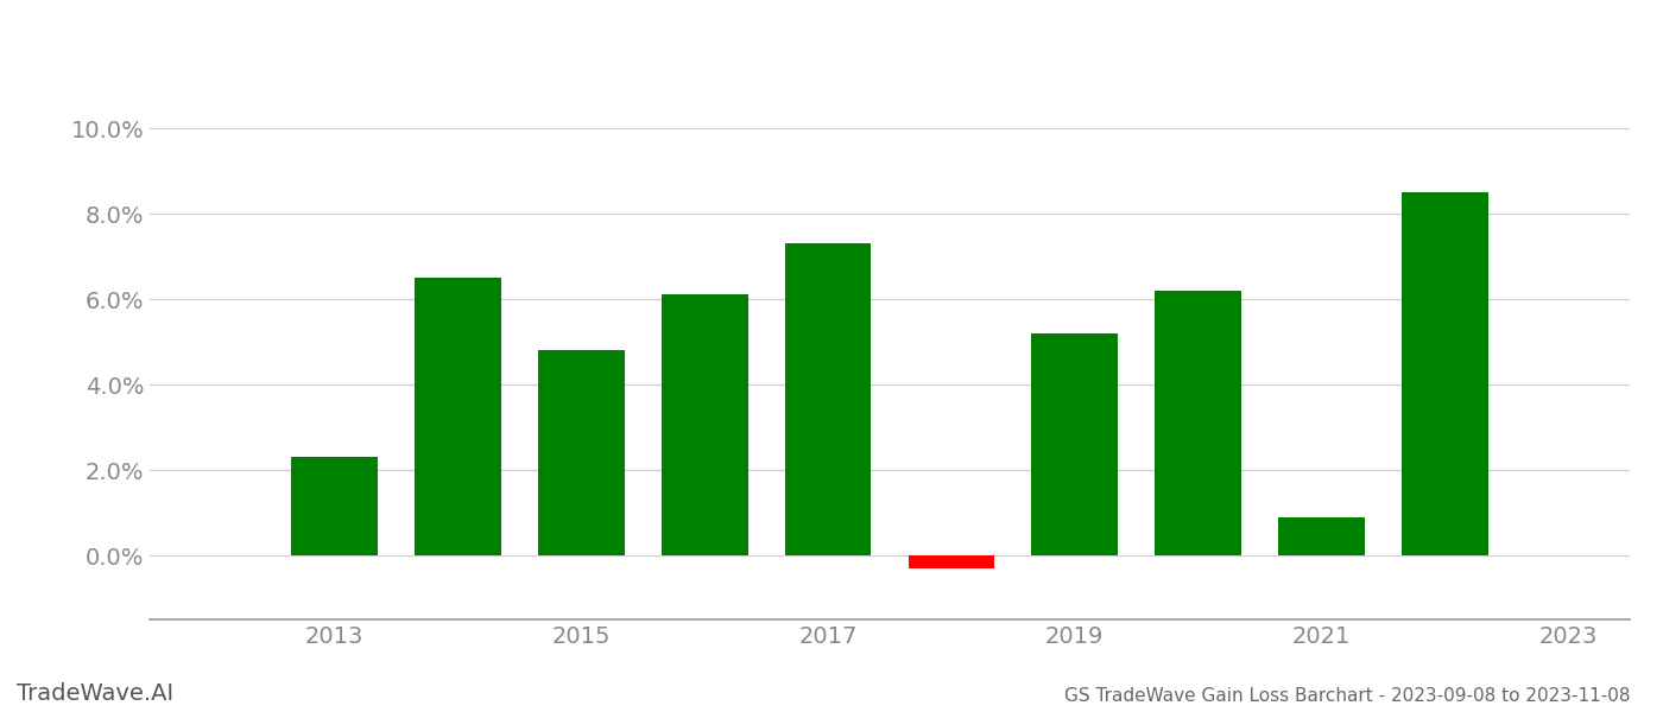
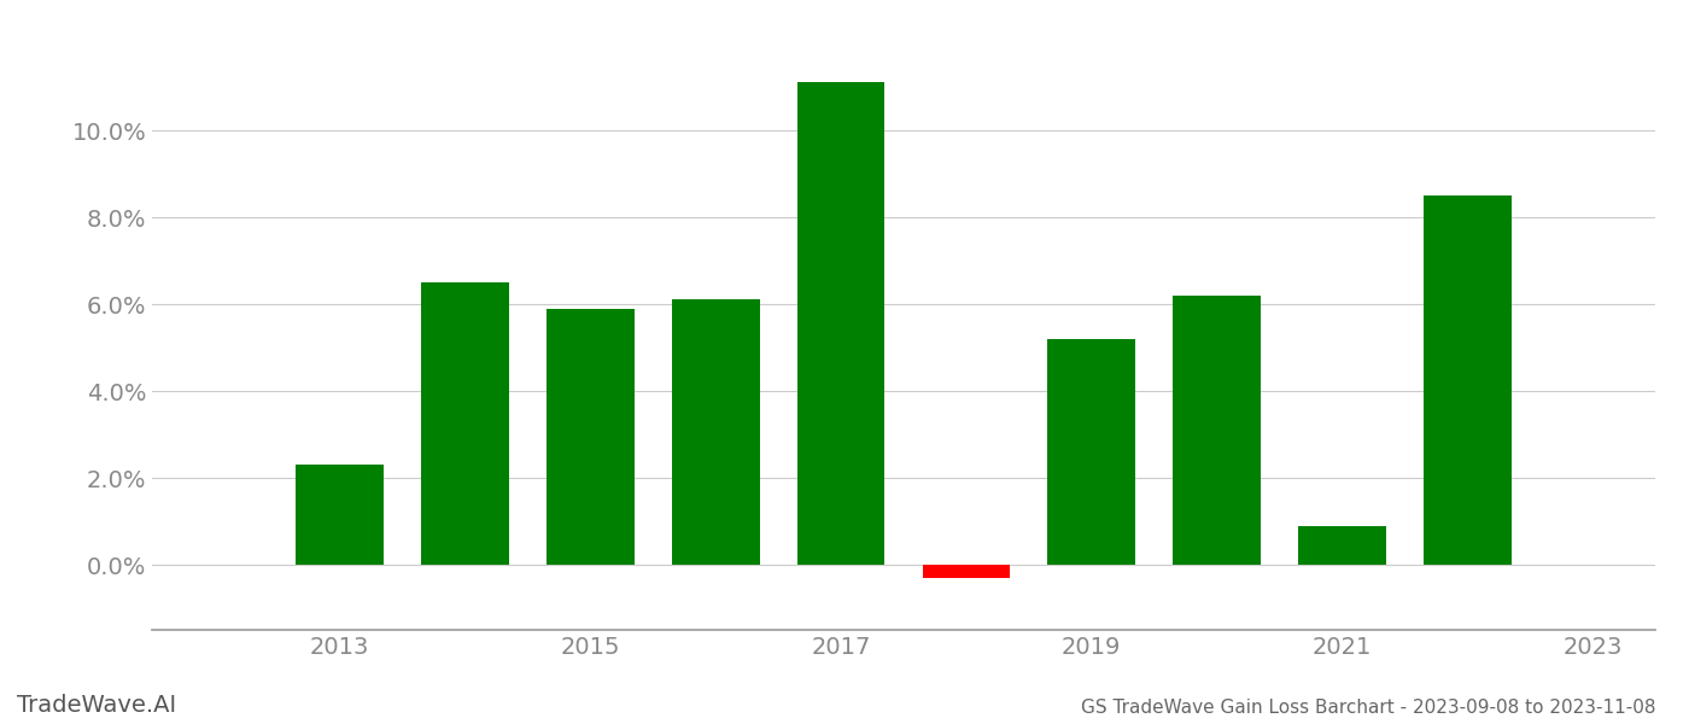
2015: 4.8% -> 5.9%
2017: 7.3% -> 11.1%
